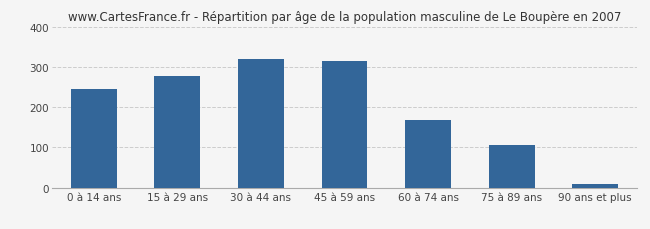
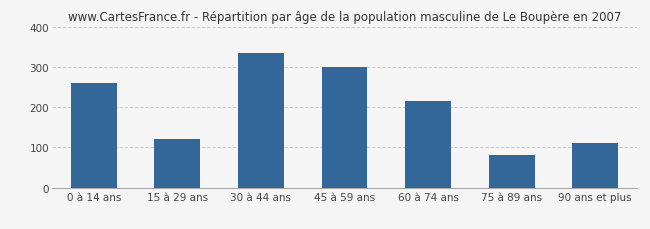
0 à 14 ans: 245 -> 260
15 à 29 ans: 278 -> 120
30 à 44 ans: 320 -> 335
45 à 59 ans: 315 -> 300
60 à 74 ans: 168 -> 215
75 à 89 ans: 107 -> 80
90 ans et plus: 10 -> 110
